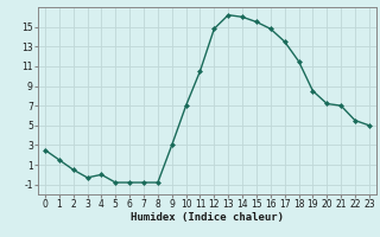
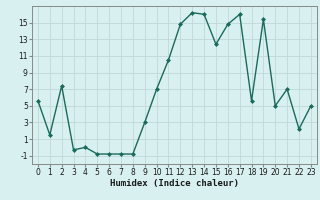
0: 2.5 -> 5.6
2: 0.5 -> 7.4
15: 15.5 -> 12.4
17: 13.5 -> 16.0
18: 11.5 -> 5.6
19: 8.5 -> 15.4
20: 7.2 -> 5.0
22: 5.5 -> 2.2
